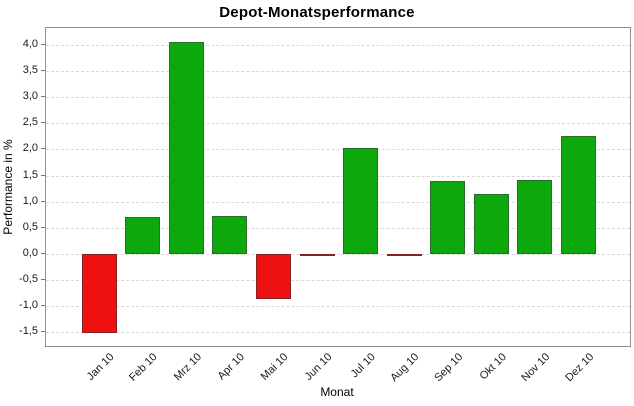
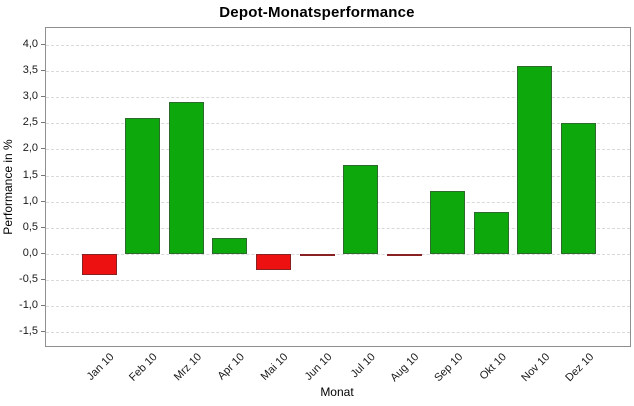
Jan 10: -1,5 -> -0,4
Feb 10: 0,7 -> 2,6
Mrz 10: 4,0 -> 2,9
Apr 10: 0,7 -> 0,3
Mai 10: -0,9 -> -0,3
Jul 10: 2,0 -> 1,7
Sep 10: 1,4 -> 1,2
Okt 10: 1,1 -> 0,8
Nov 10: 1,4 -> 3,6
Dez 10: 2,2 -> 2,5
